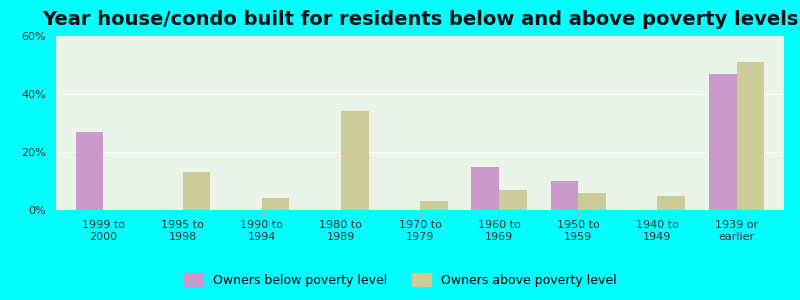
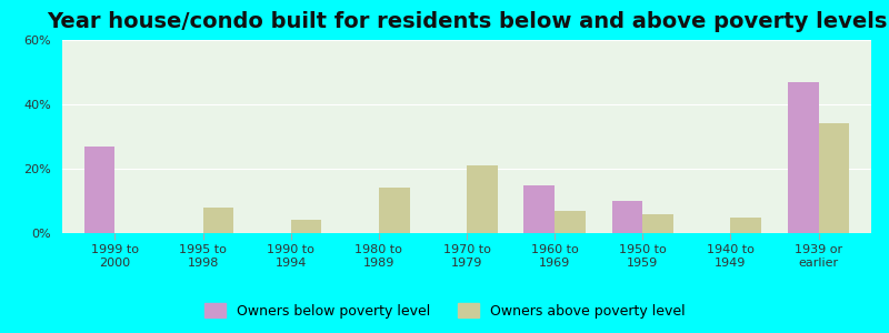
Owners above poverty level/1995 to 1998: 13% -> 8%
Owners above poverty level/1980 to 1989: 34% -> 14%
Owners above poverty level/1970 to 1979: 3% -> 21%
Owners above poverty level/1939 or earlier: 51% -> 34%
